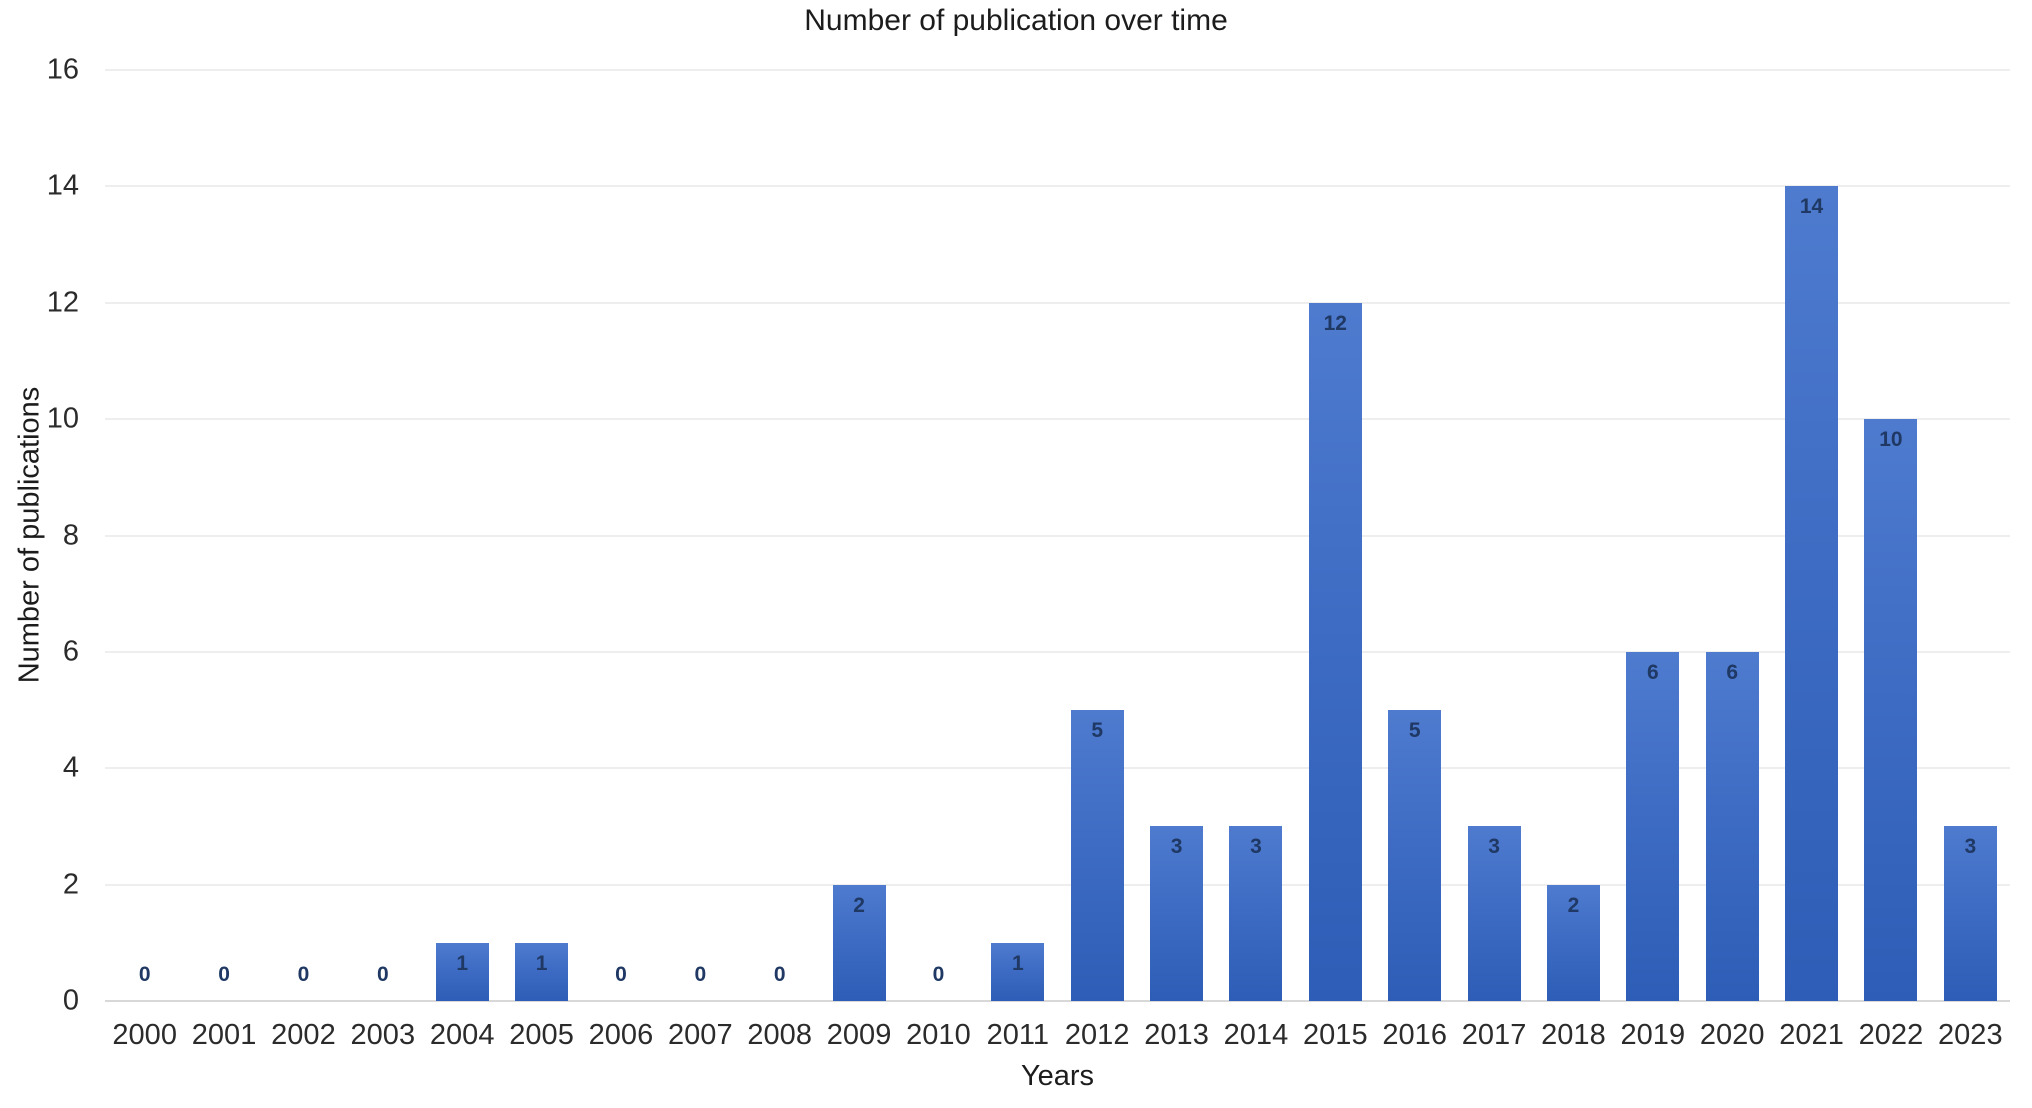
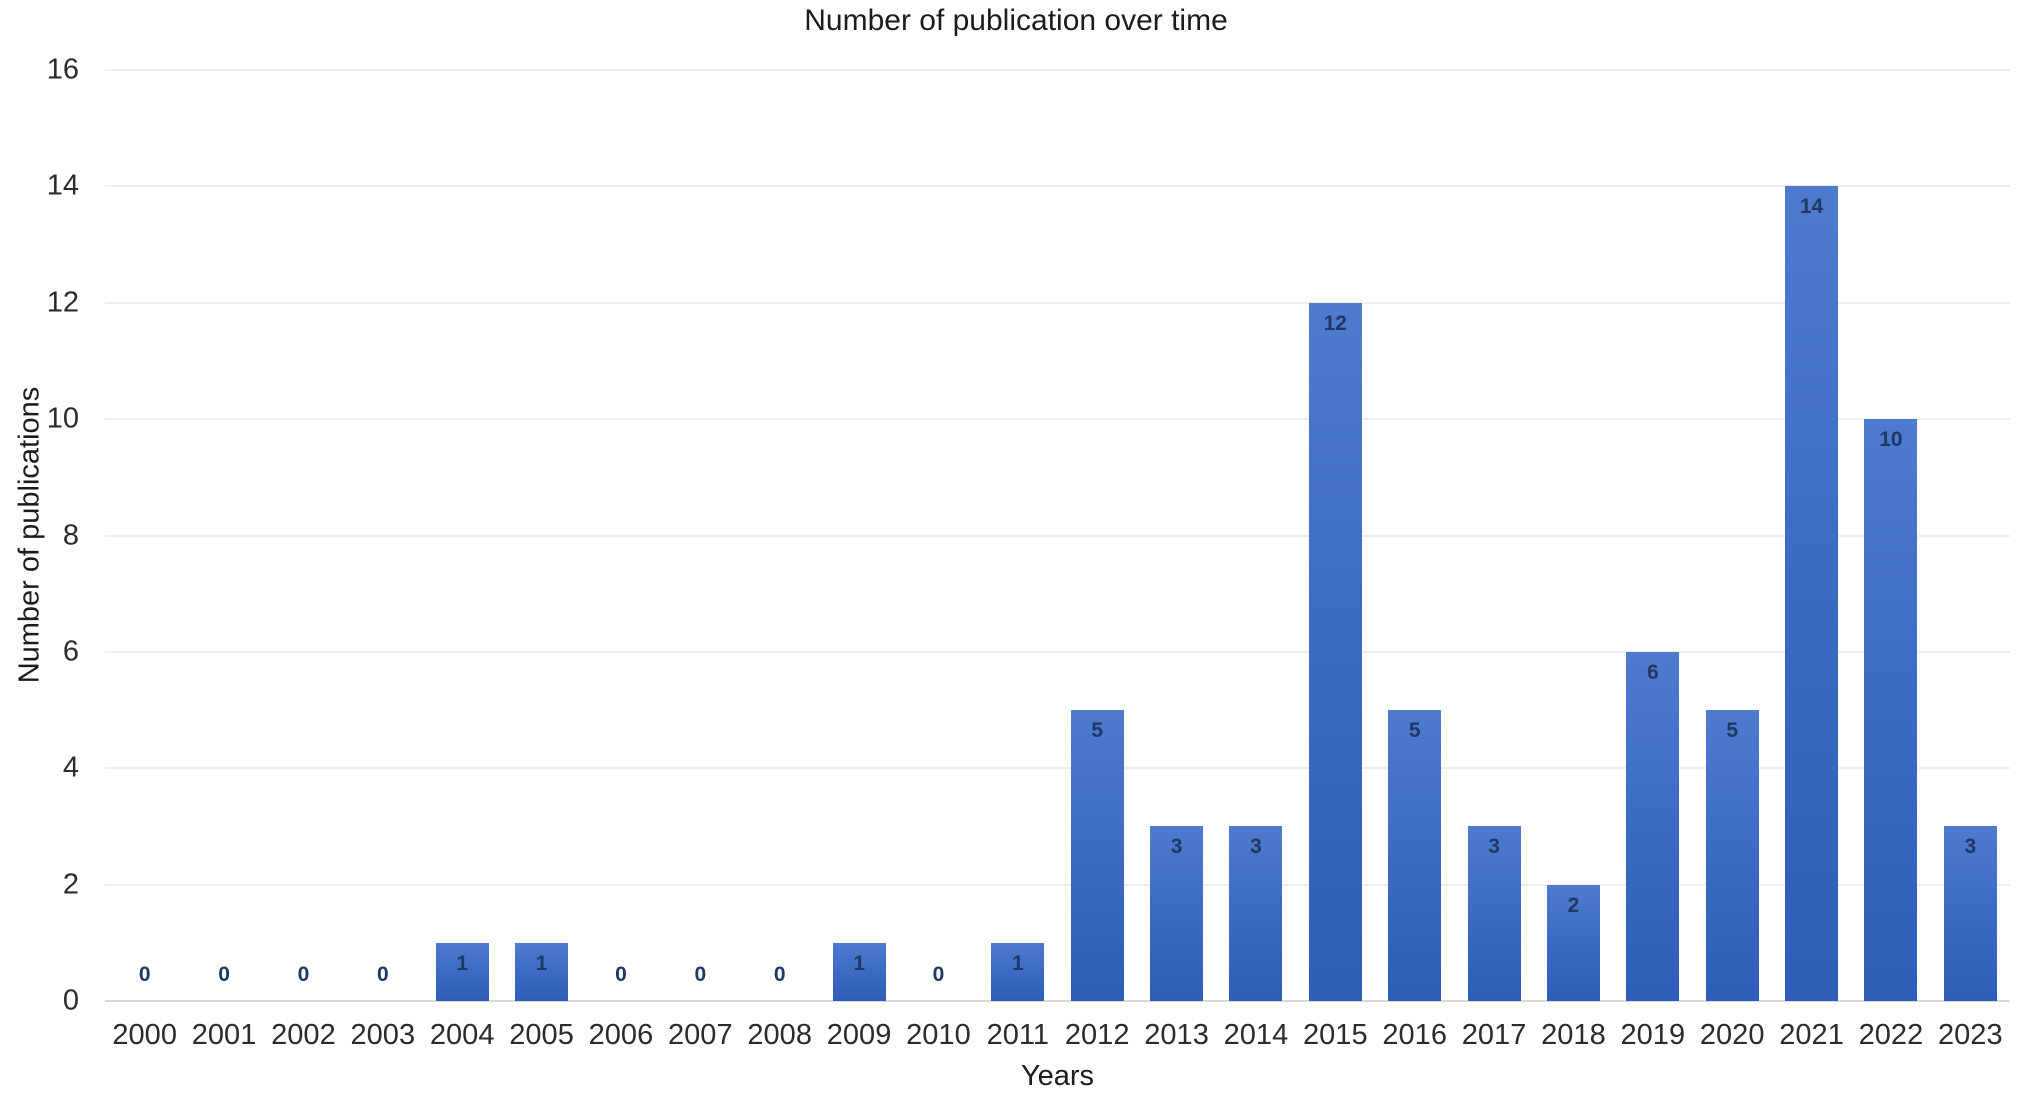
2009: 2 -> 1
2020: 6 -> 5
